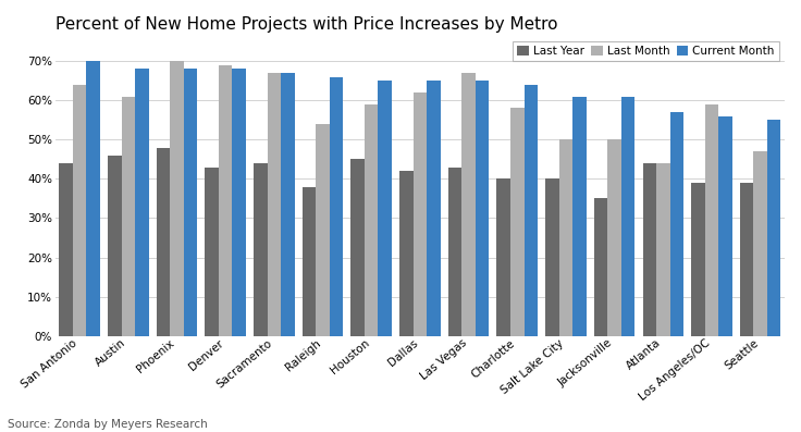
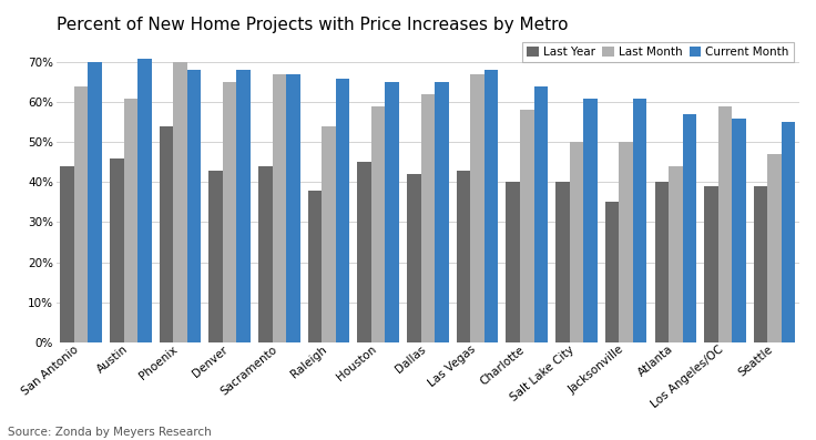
Current Month/Austin: 68% -> 71%
Last Year/Phoenix: 48% -> 54%
Last Month/Denver: 69% -> 65%
Current Month/Las Vegas: 65% -> 68%
Last Year/Atlanta: 44% -> 40%
